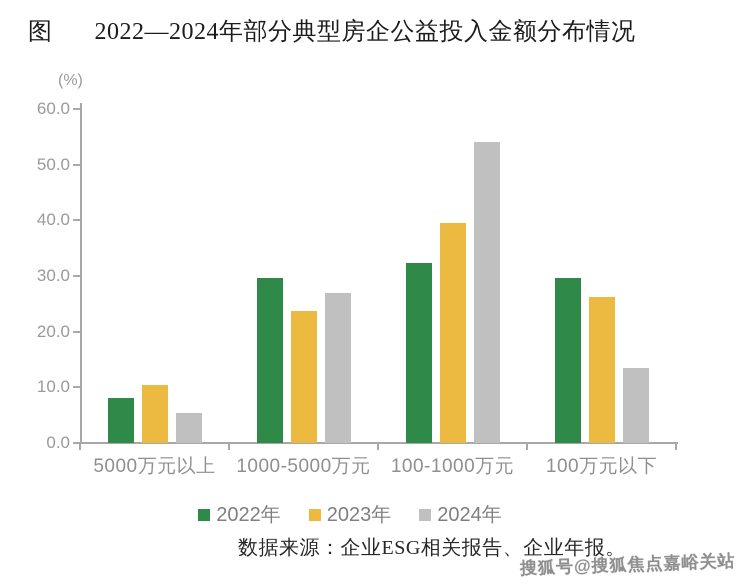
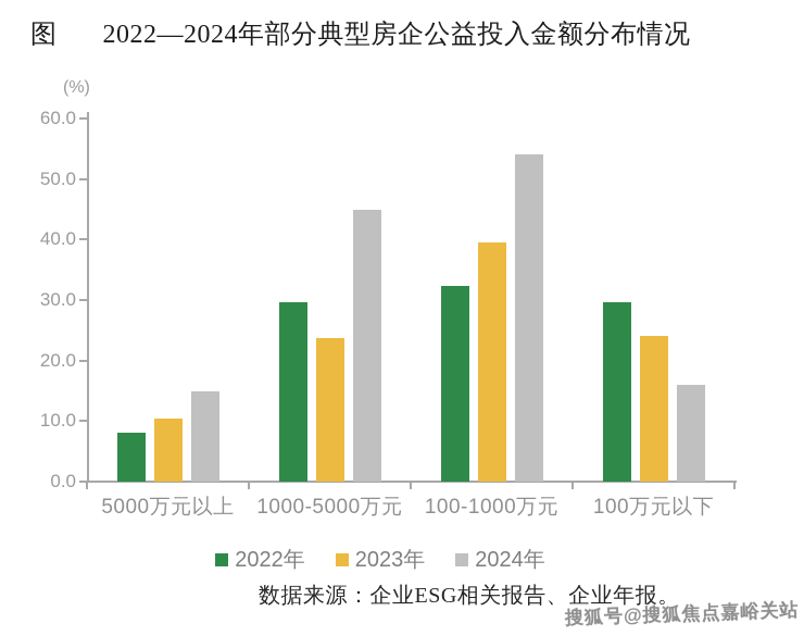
2024年/5000万元以上: 5 -> 15
2024年/1000-5000万元: 27 -> 45
2023年/100万元以下: 26 -> 24
2024年/100万元以下: 13 -> 16
